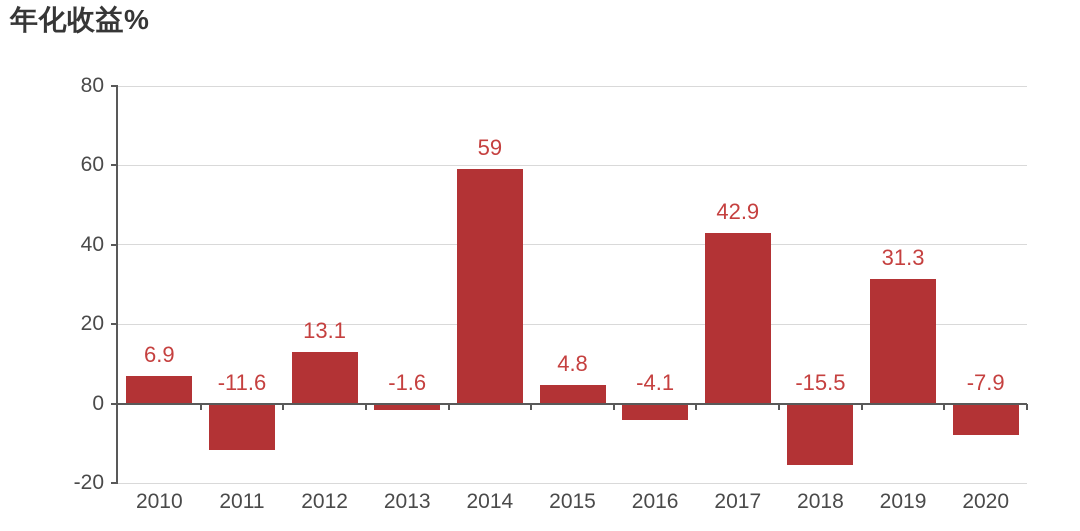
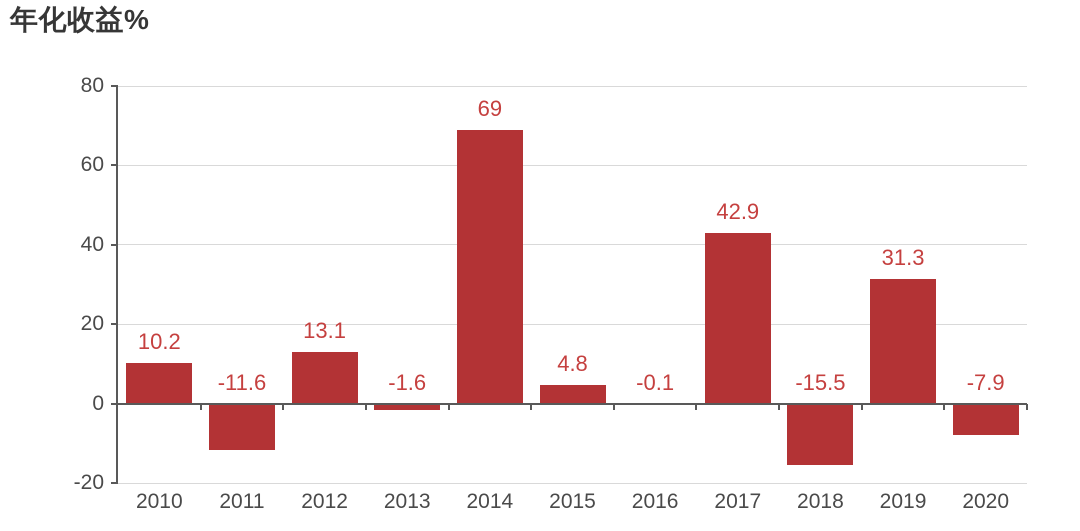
2010: 6.9 -> 10.2
2014: 59 -> 69
2016: -4.1 -> -0.1
